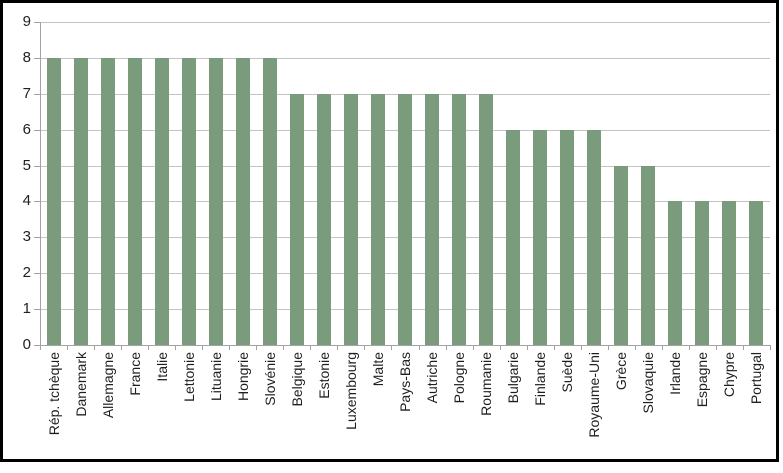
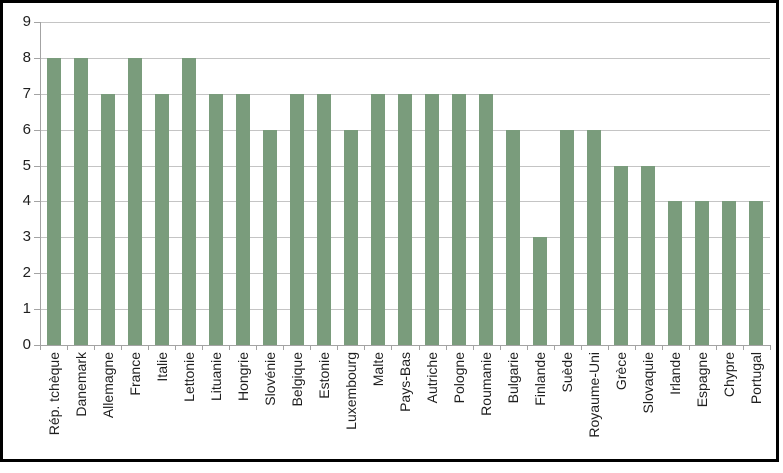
Allemagne: 8 -> 7
Italie: 8 -> 7
Lituanie: 8 -> 7
Hongrie: 8 -> 7
Slovénie: 8 -> 6
Luxembourg: 7 -> 6
Finlande: 6 -> 3
